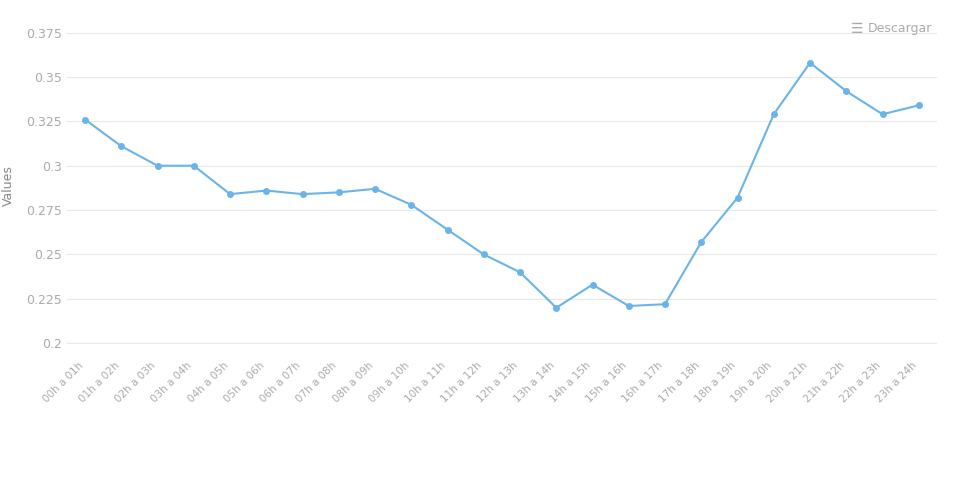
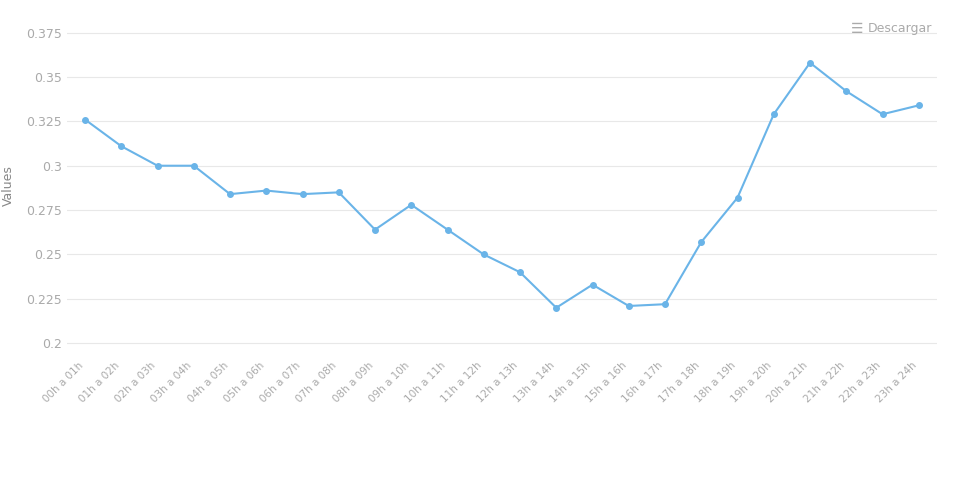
08h a 09h: 0.287 -> 0.264
